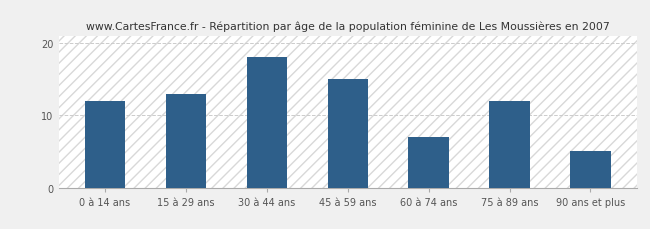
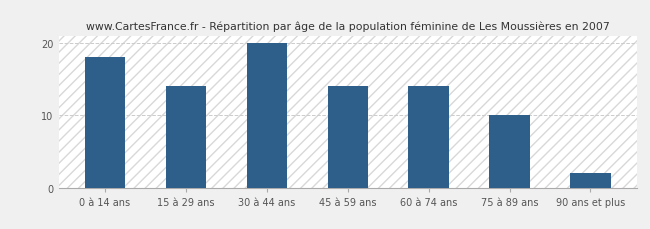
0 à 14 ans: 12 -> 18
15 à 29 ans: 13 -> 14
30 à 44 ans: 18 -> 20
45 à 59 ans: 15 -> 14
60 à 74 ans: 7 -> 14
75 à 89 ans: 12 -> 10
90 ans et plus: 5 -> 2
